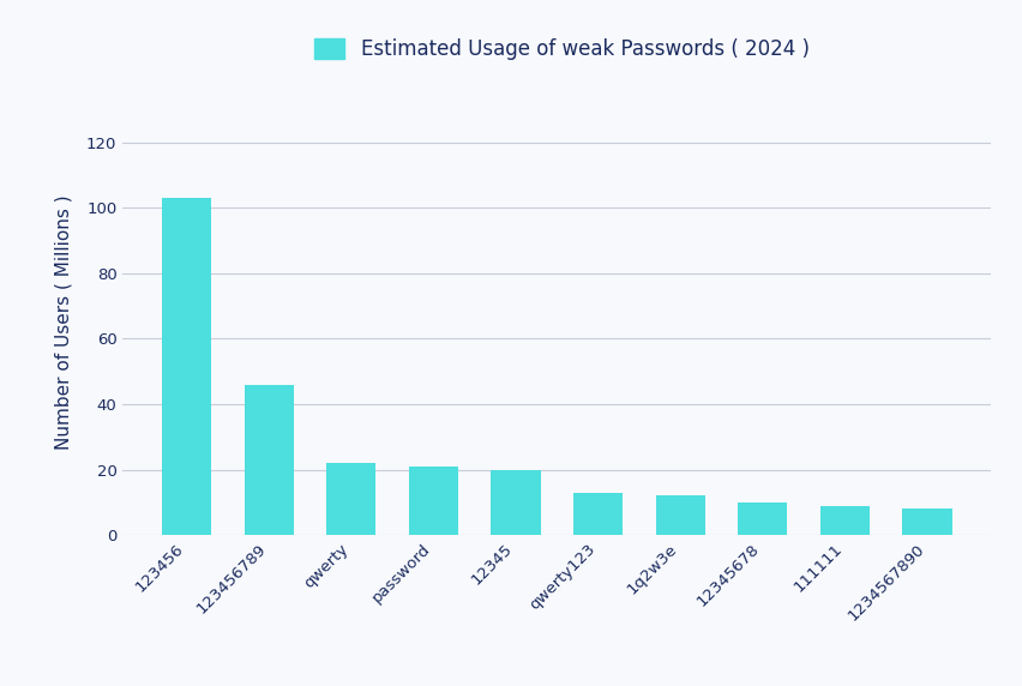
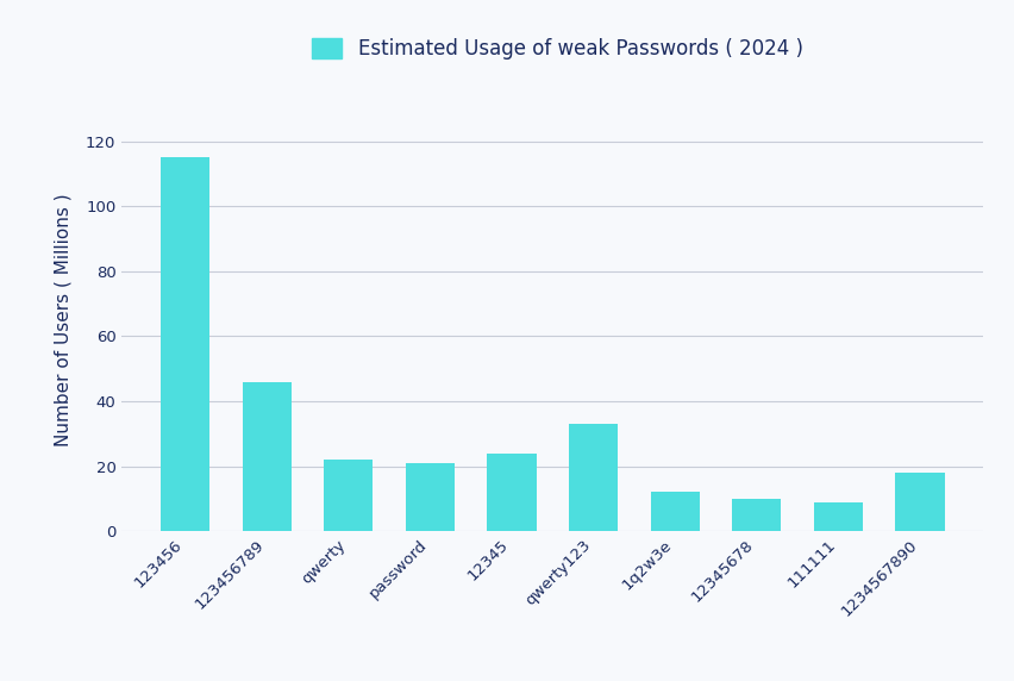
123456: 103 -> 115
12345: 20 -> 24
qwerty123: 13 -> 33
1234567890: 8 -> 18
